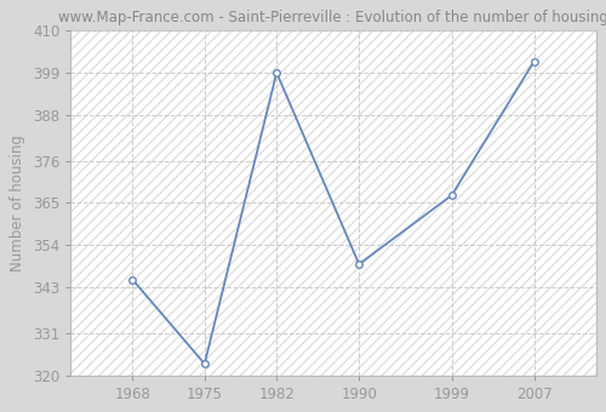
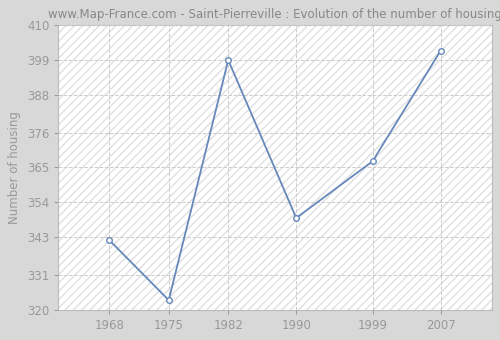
1968: 345 -> 342
